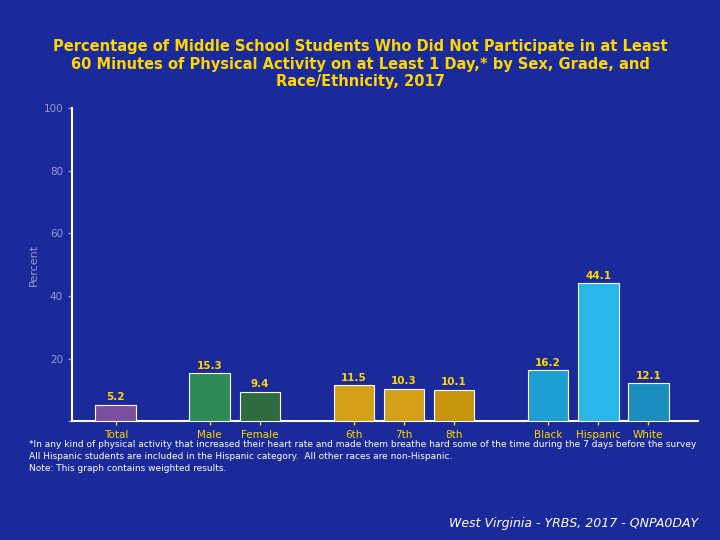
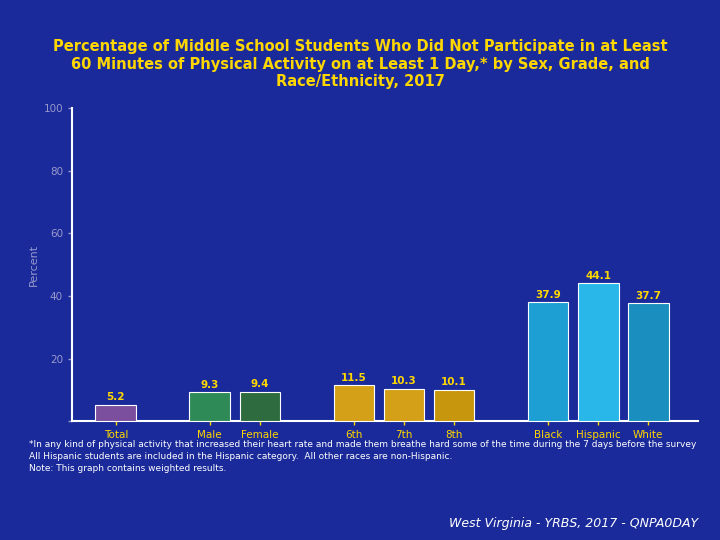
Male: 15.3 -> 9.3
Black: 16.2 -> 37.9
White: 12.1 -> 37.7
